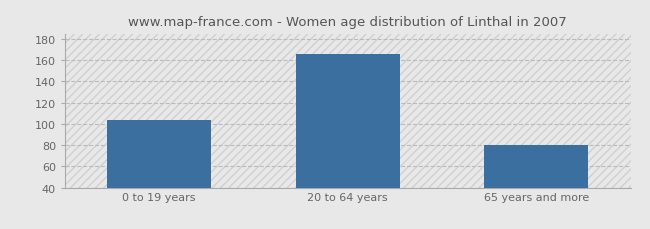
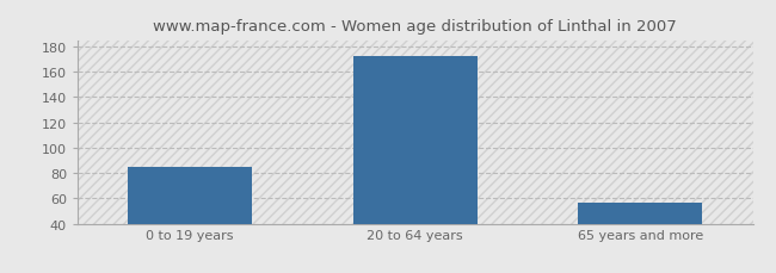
0 to 19 years: 104 -> 85
20 to 64 years: 166 -> 172
65 years and more: 80 -> 57
